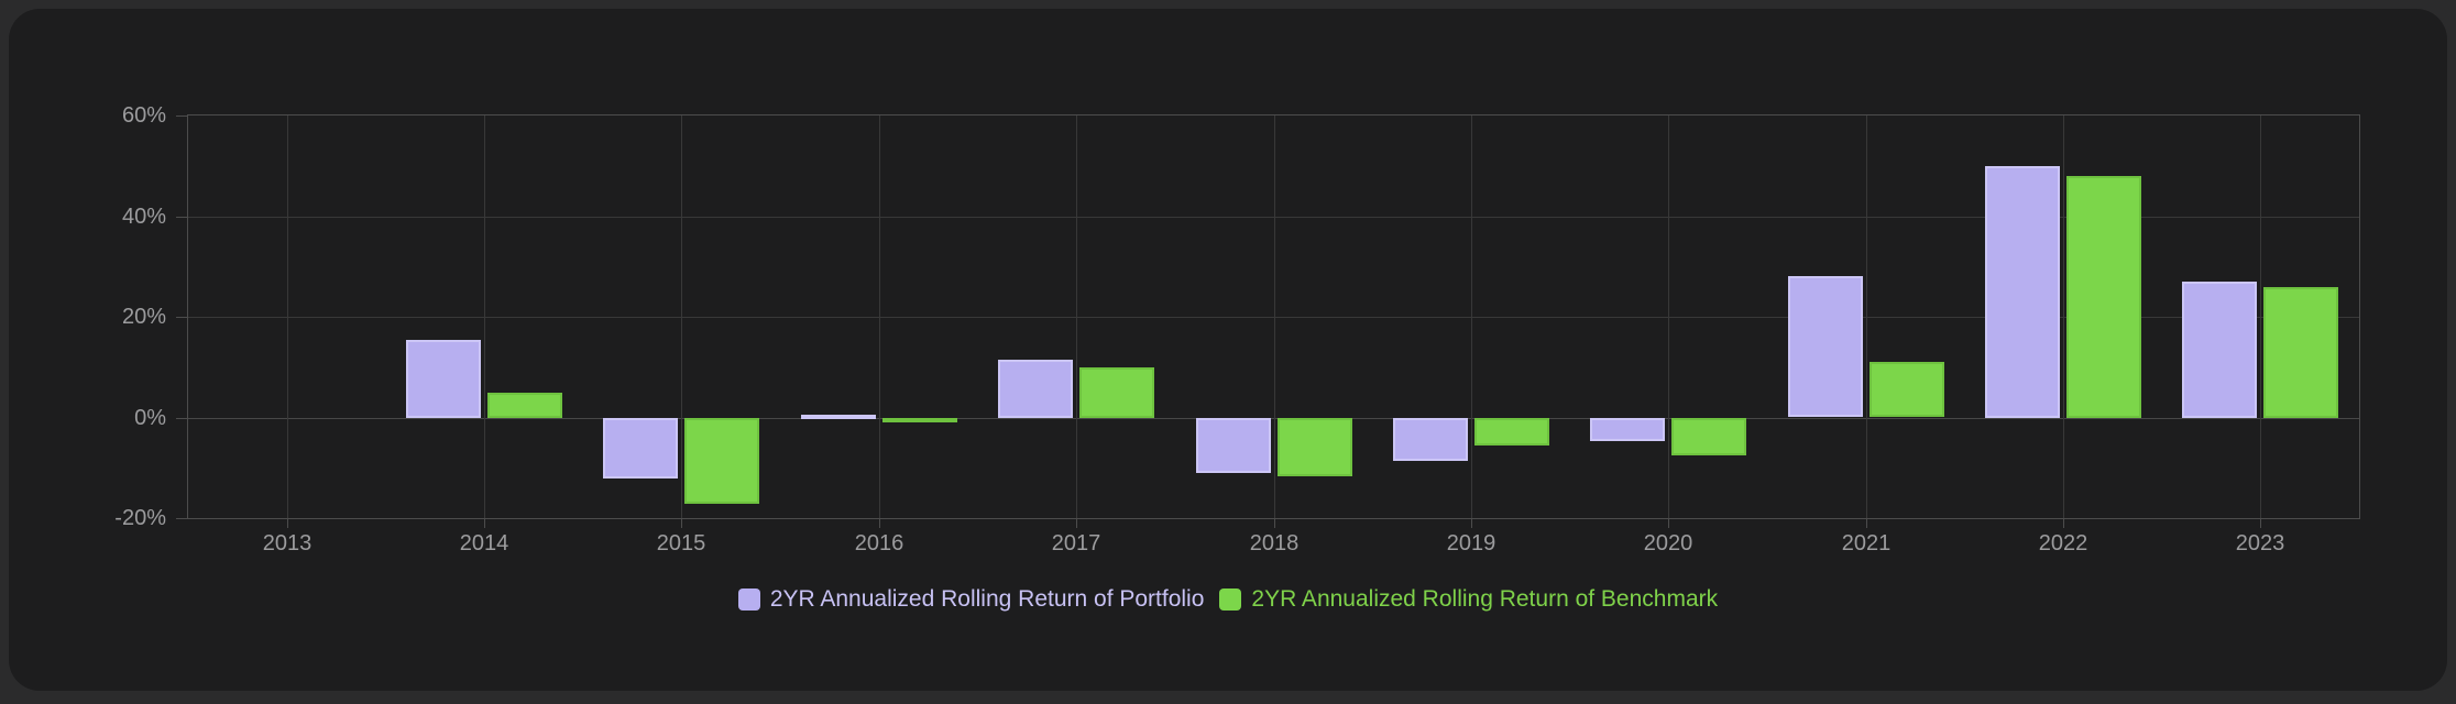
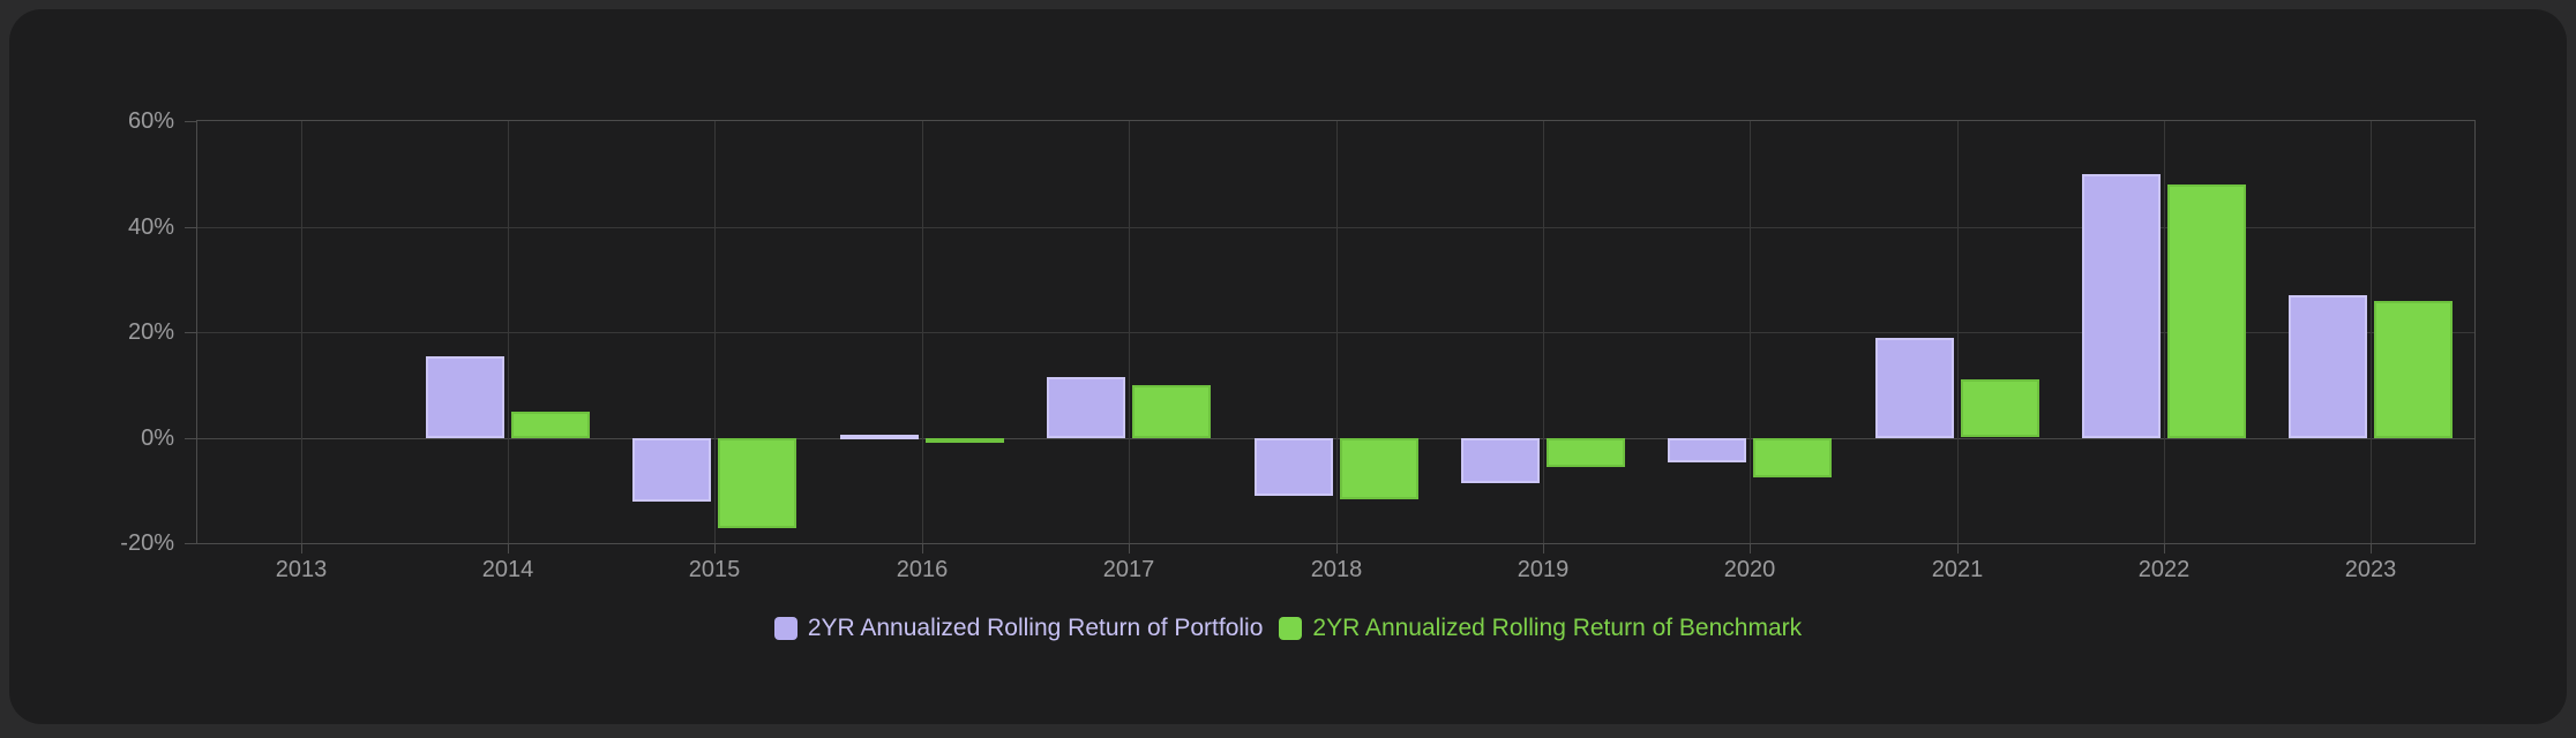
2YR Annualized Rolling Return of Portfolio/2021: 28% -> 19%
